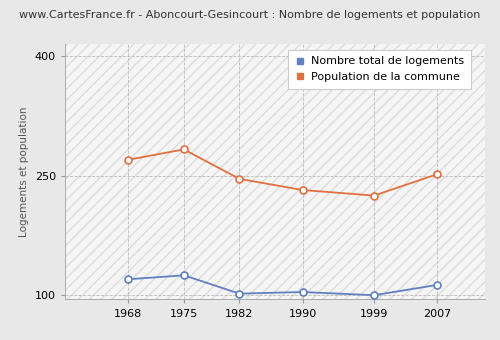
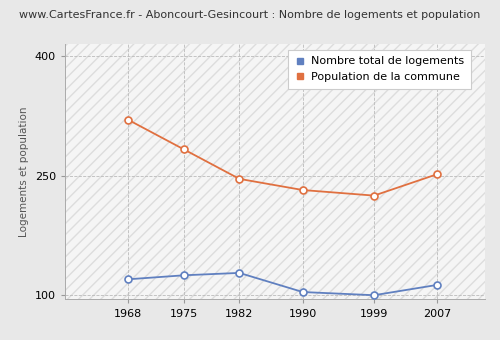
Population de la commune/1968: 270 -> 320
Nombre total de logements/1982: 102 -> 128
